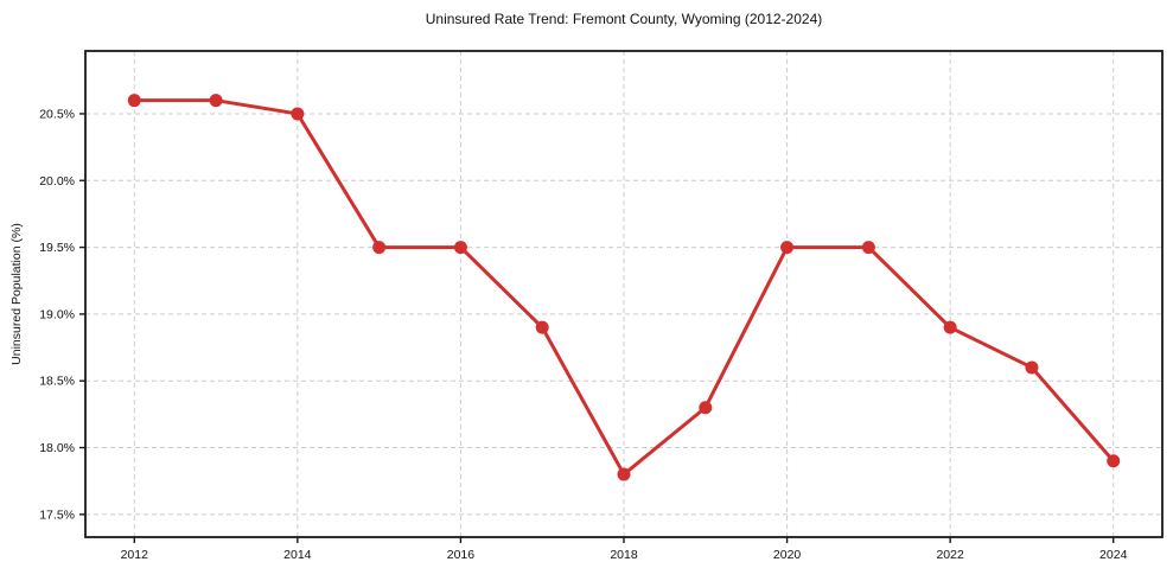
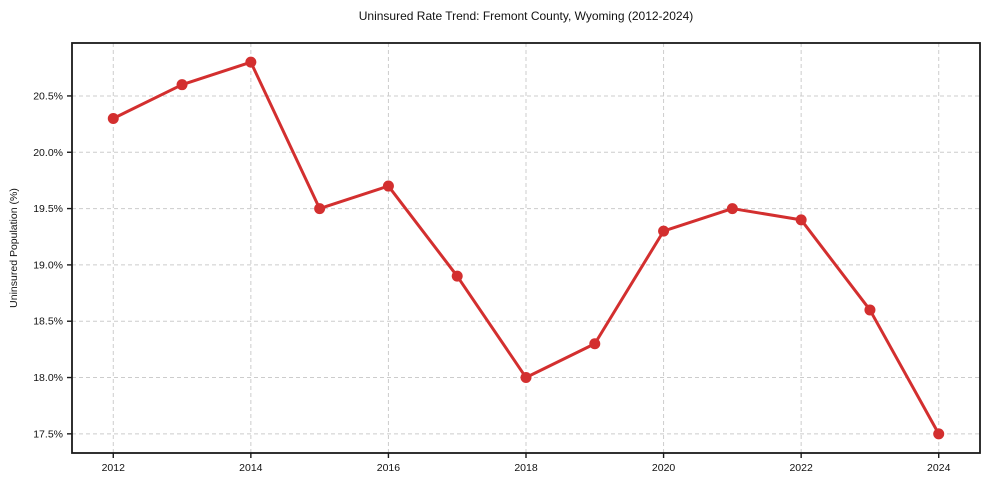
2012: 20.6% -> 20.3%
2014: 20.5% -> 20.8%
2016: 19.5% -> 19.7%
2018: 17.8% -> 18.0%
2020: 19.5% -> 19.3%
2022: 18.9% -> 19.4%
2024: 17.9% -> 17.5%
